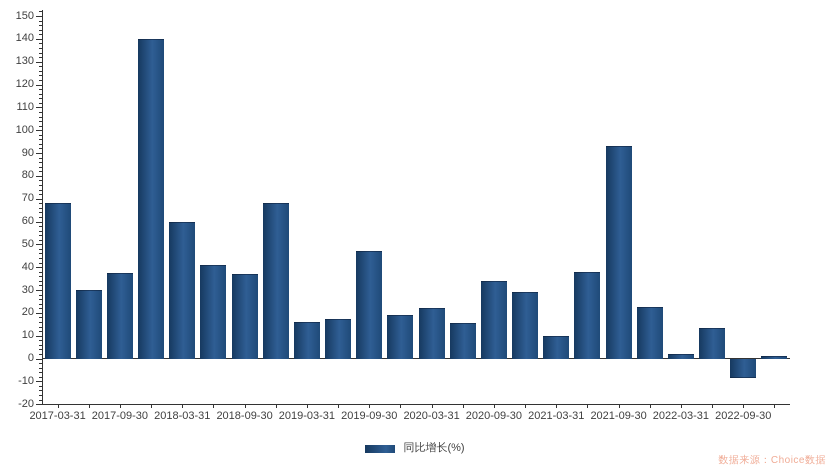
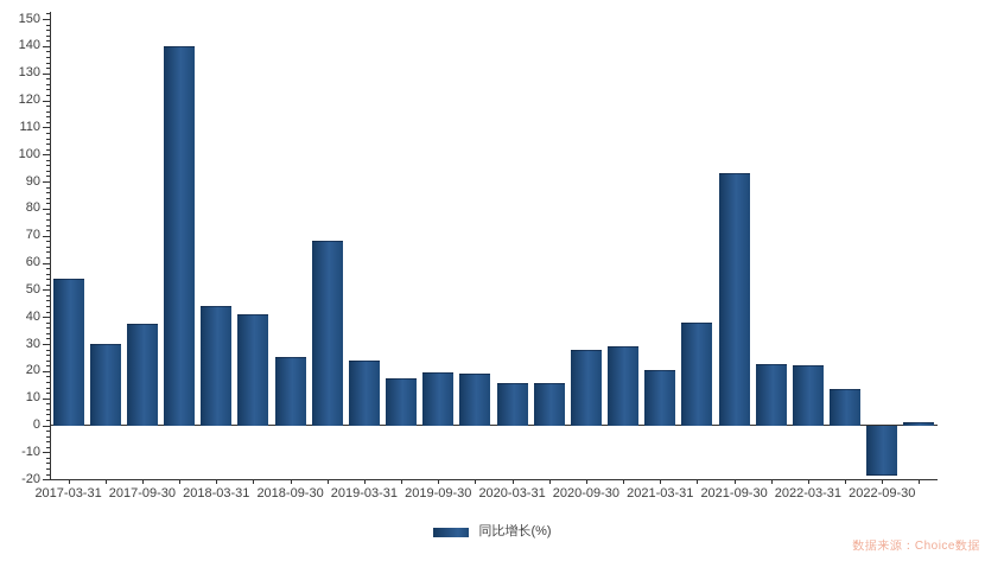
2017-03-31: 68 -> 54
2018-03-31: 60 -> 44
2018-09-30: 37 -> 25
2019-03-31: 16 -> 24
2019-09-30: 47 -> 20
2020-03-31: 22 -> 16
2020-09-30: 34 -> 28
2021-03-31: 10 -> 20
2022-03-31: 2 -> 22
2022-09-30: -8 -> -18
